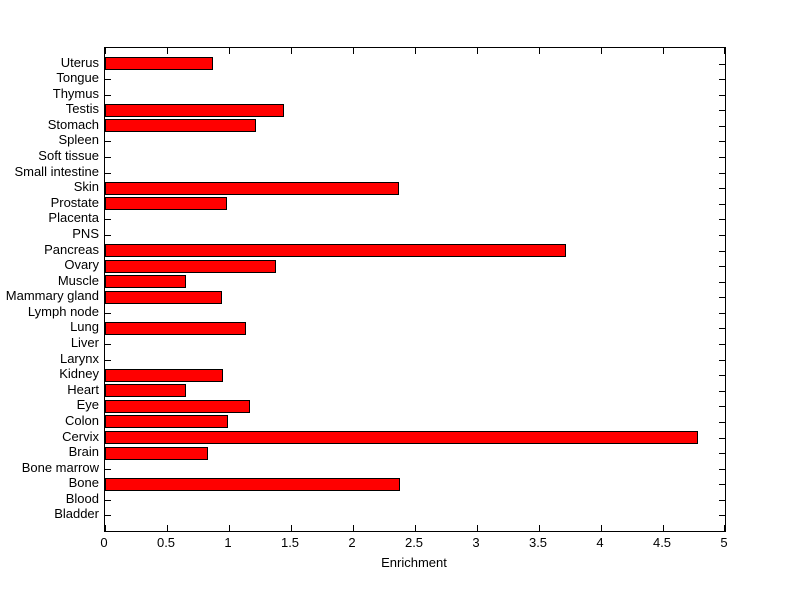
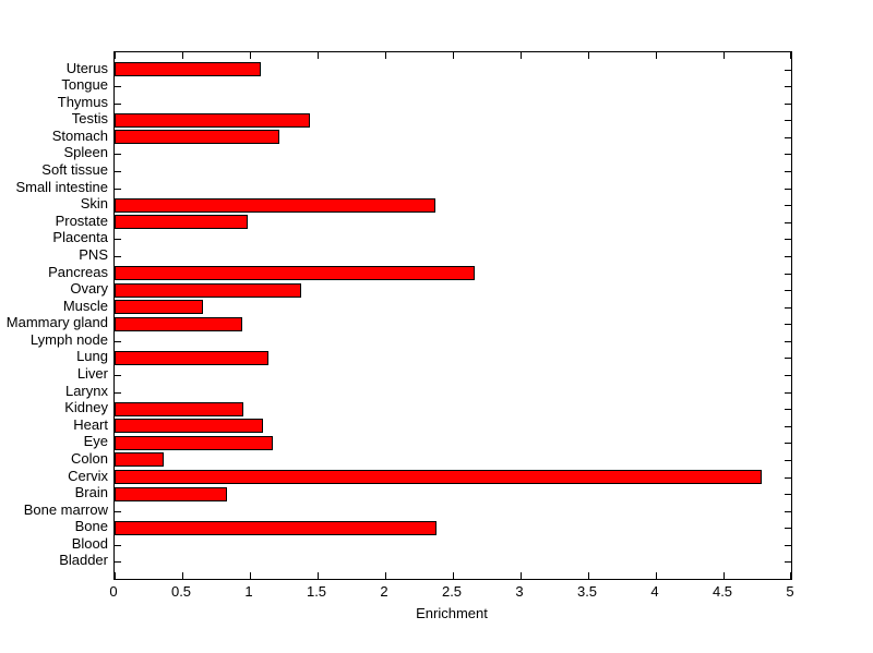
Uterus: 0.87 -> 1.08
Pancreas: 3.72 -> 2.66
Heart: 0.65 -> 1.10
Colon: 0.99 -> 0.36
